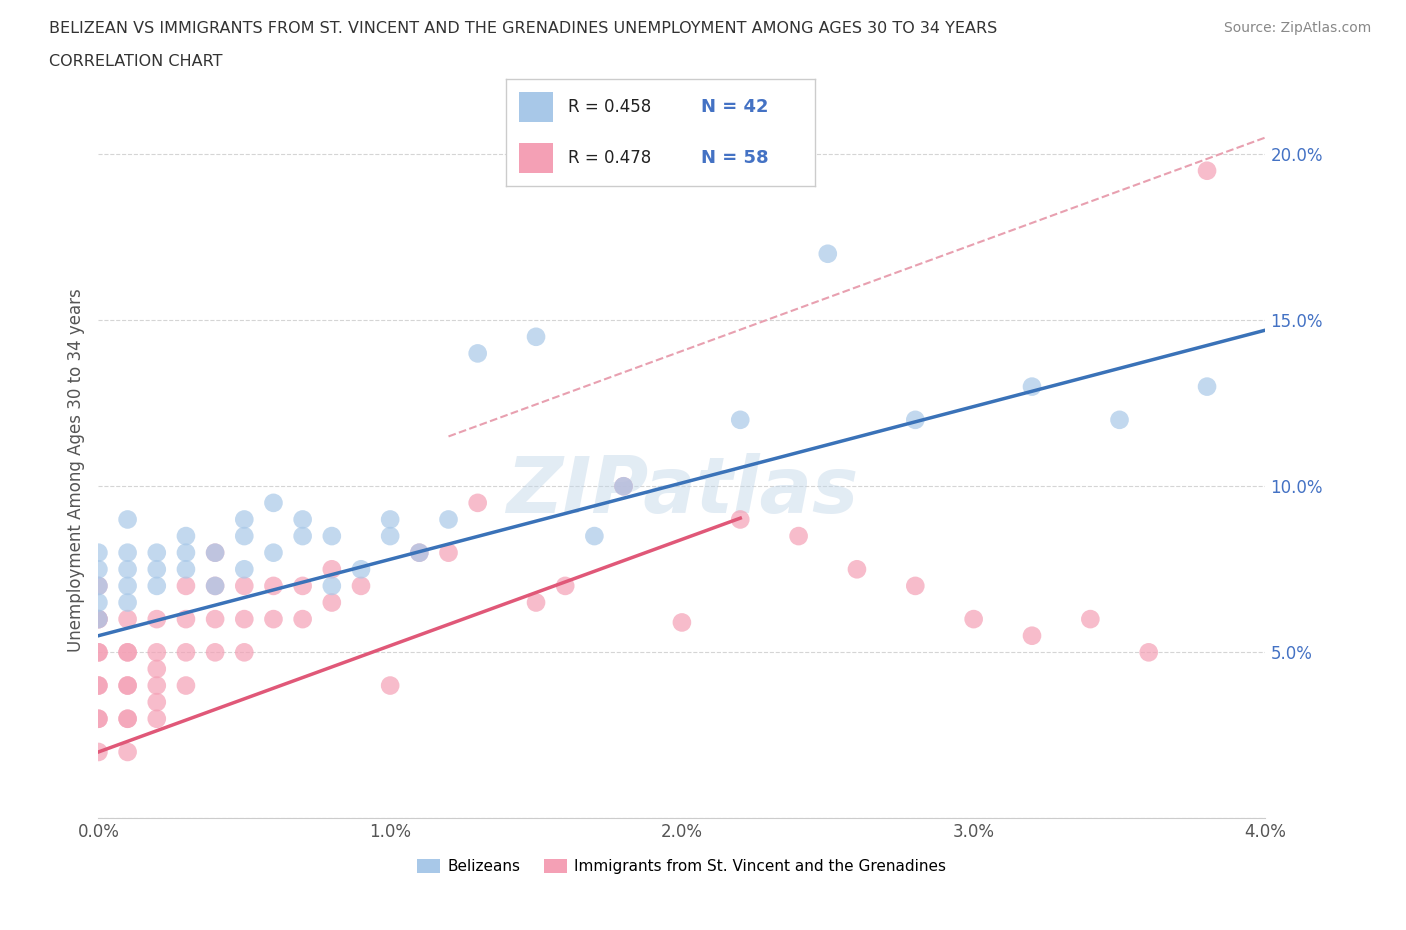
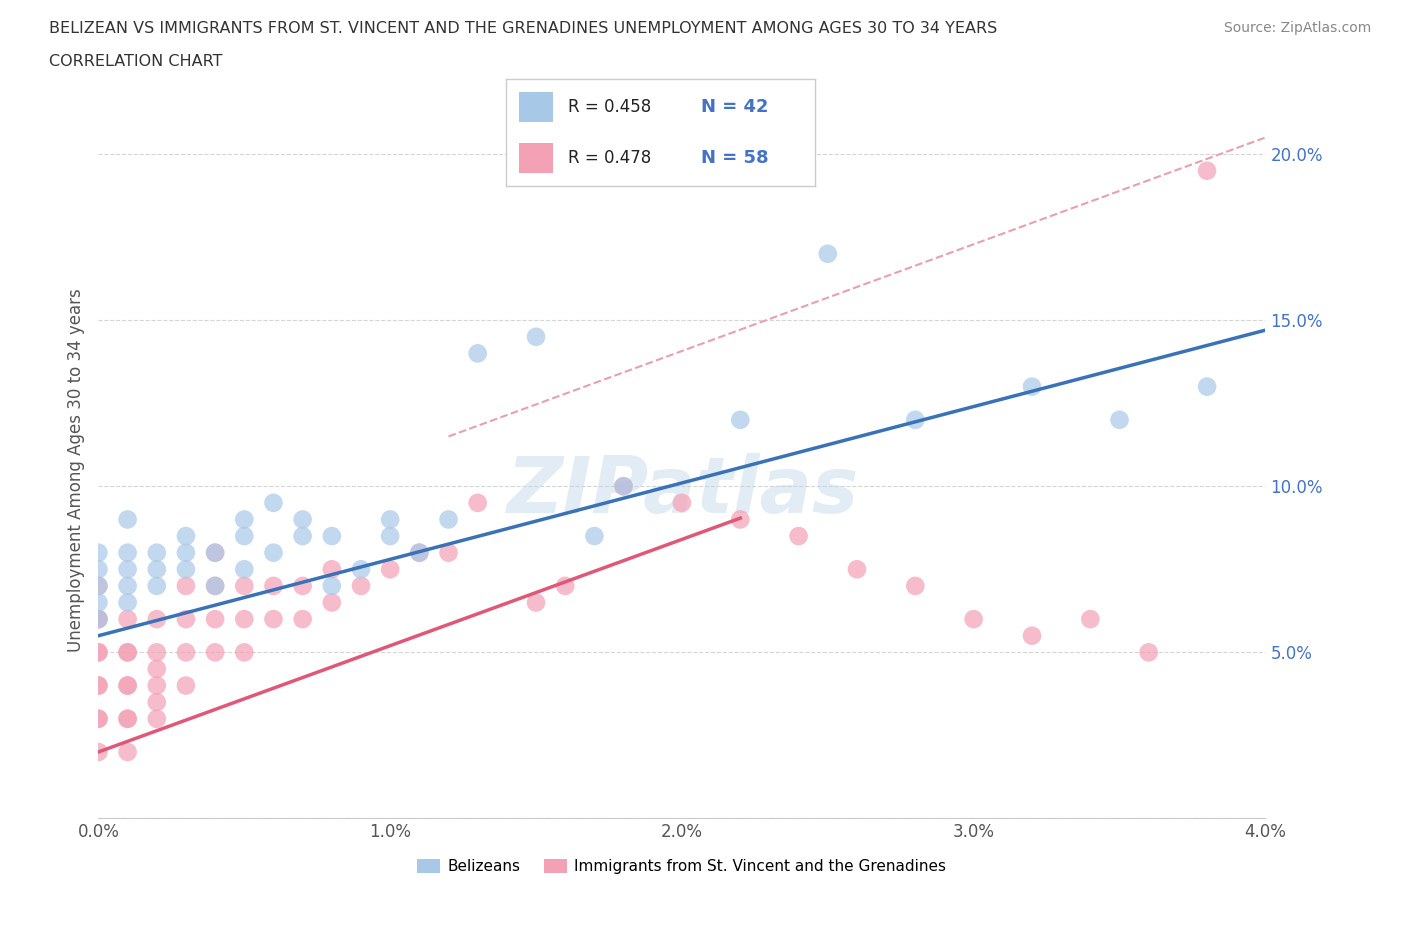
Immigrants from St. Vincent and the Grenadines/1.0%: 4.0% -> 7.5%
Immigrants from St. Vincent and the Grenadines/2.0%: 5.9% -> 9.5%
